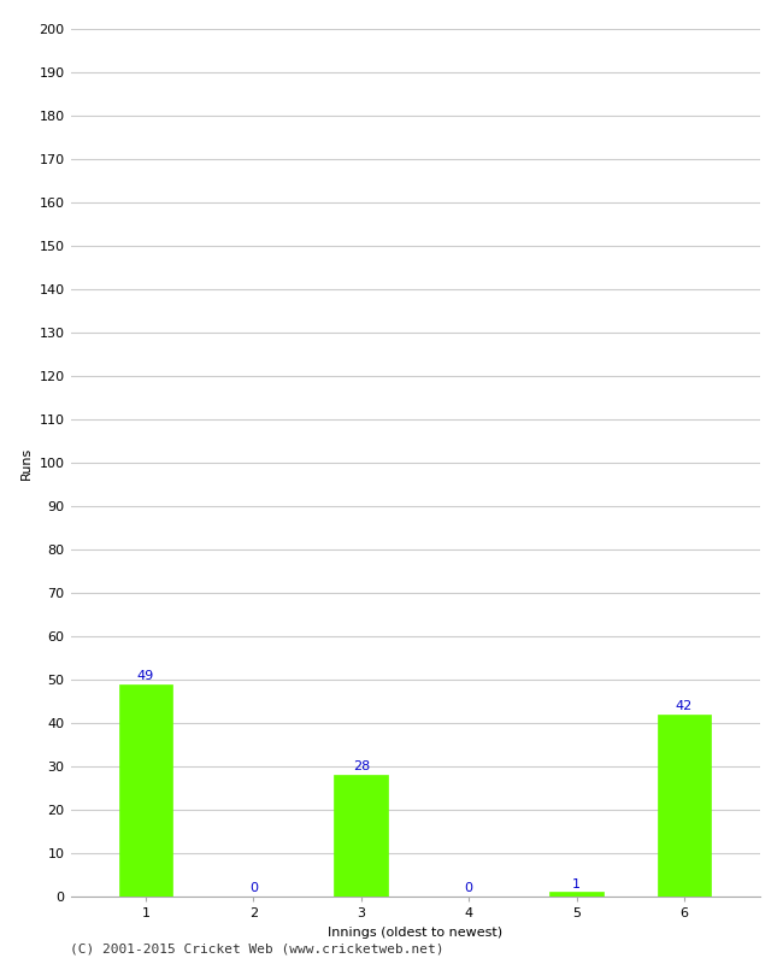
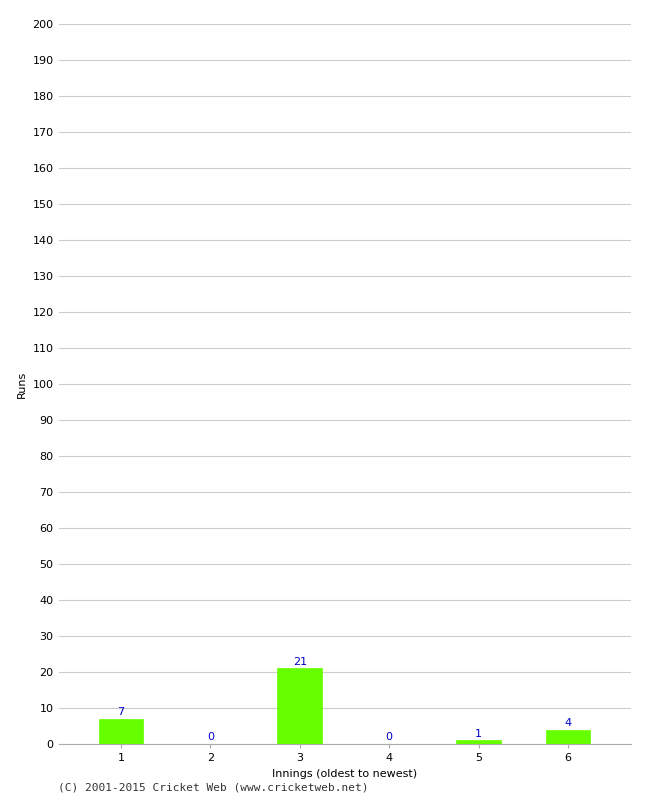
1: 49 -> 7
3: 28 -> 21
6: 42 -> 4
